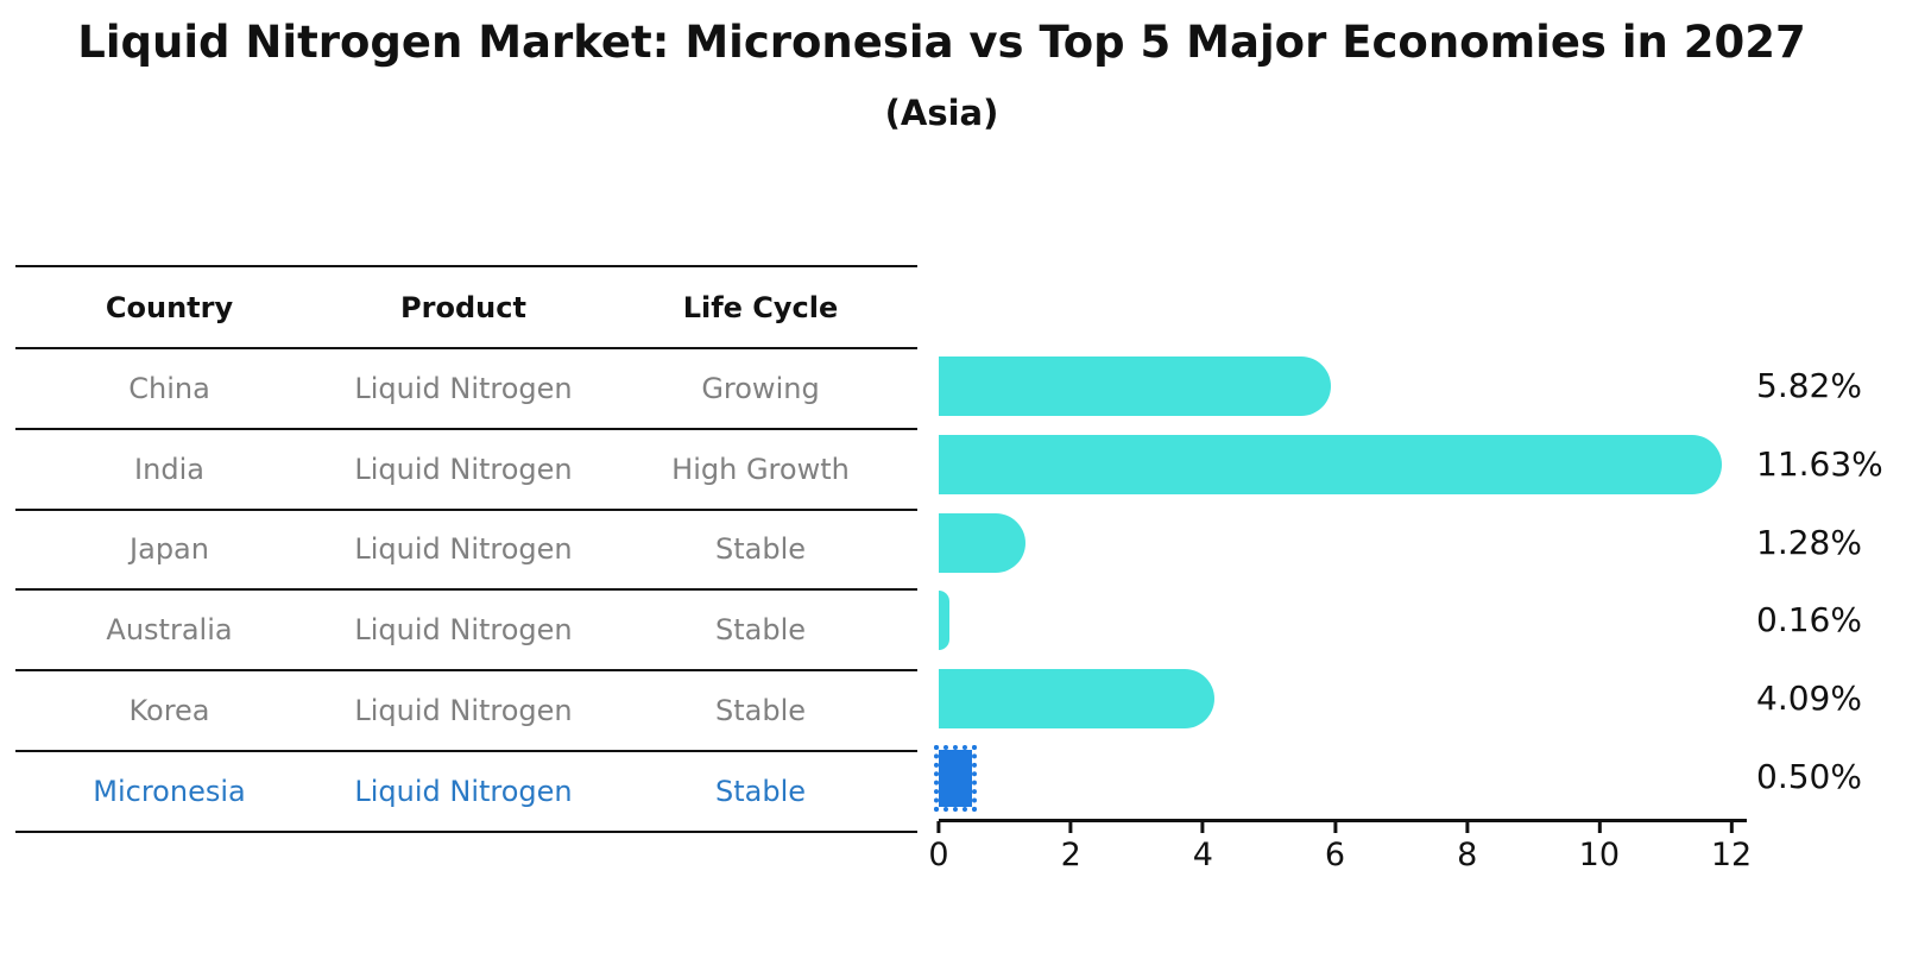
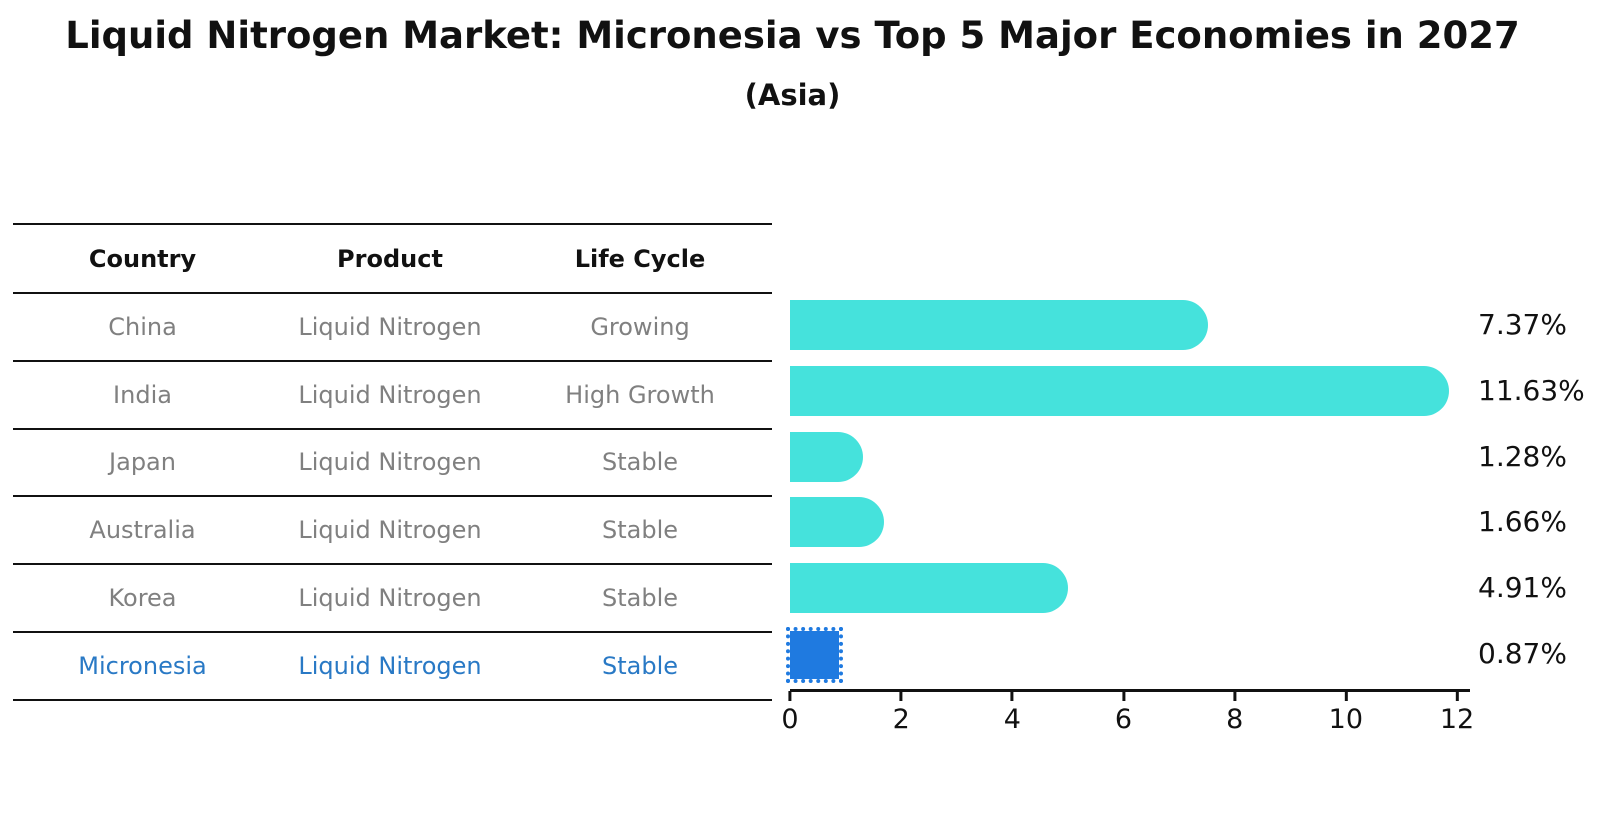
China: 5.82% -> 7.37%
Australia: 0.16% -> 1.66%
Korea: 4.09% -> 4.91%
Micronesia: 0.50% -> 0.87%
